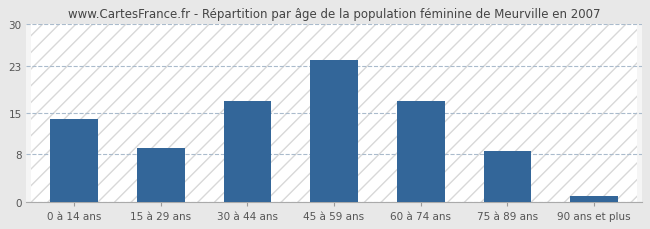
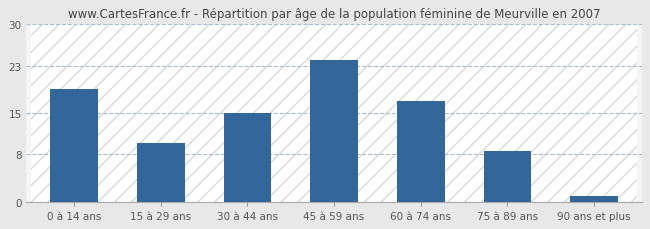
0 à 14 ans: 14.0 -> 19.0
15 à 29 ans: 9.0 -> 10.0
30 à 44 ans: 17.0 -> 15.0
